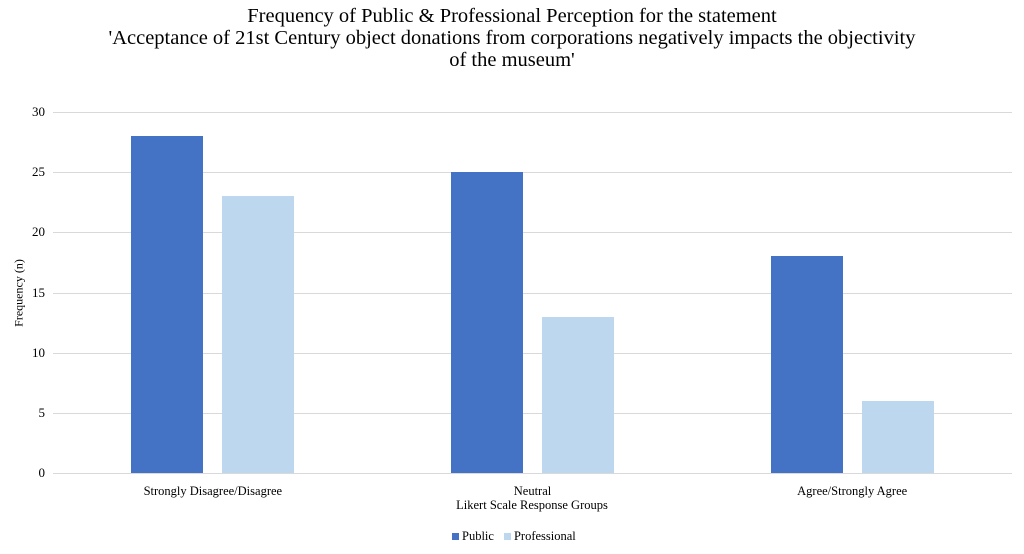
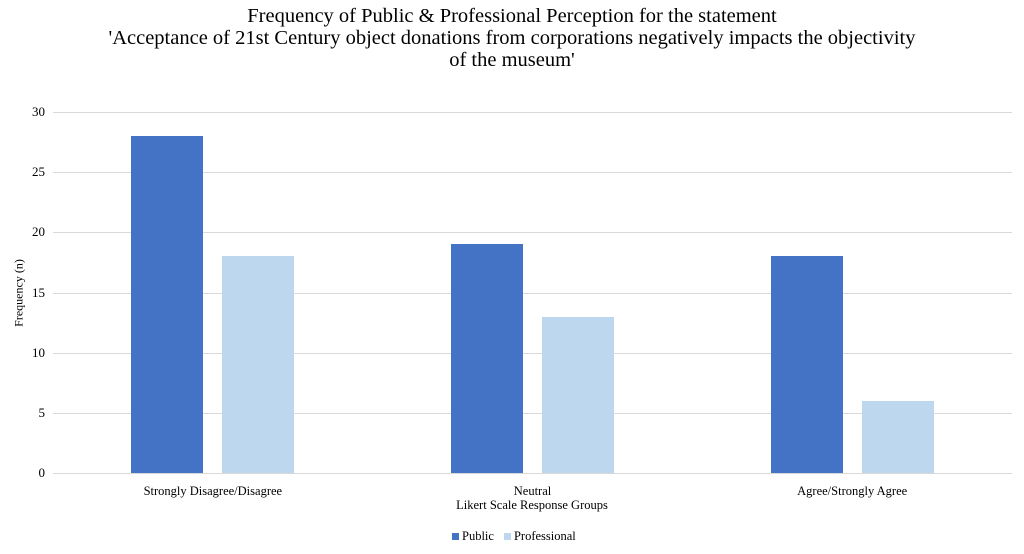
Professional/Strongly Disagree/Disagree: 23 -> 18
Public/Neutral: 25 -> 19
